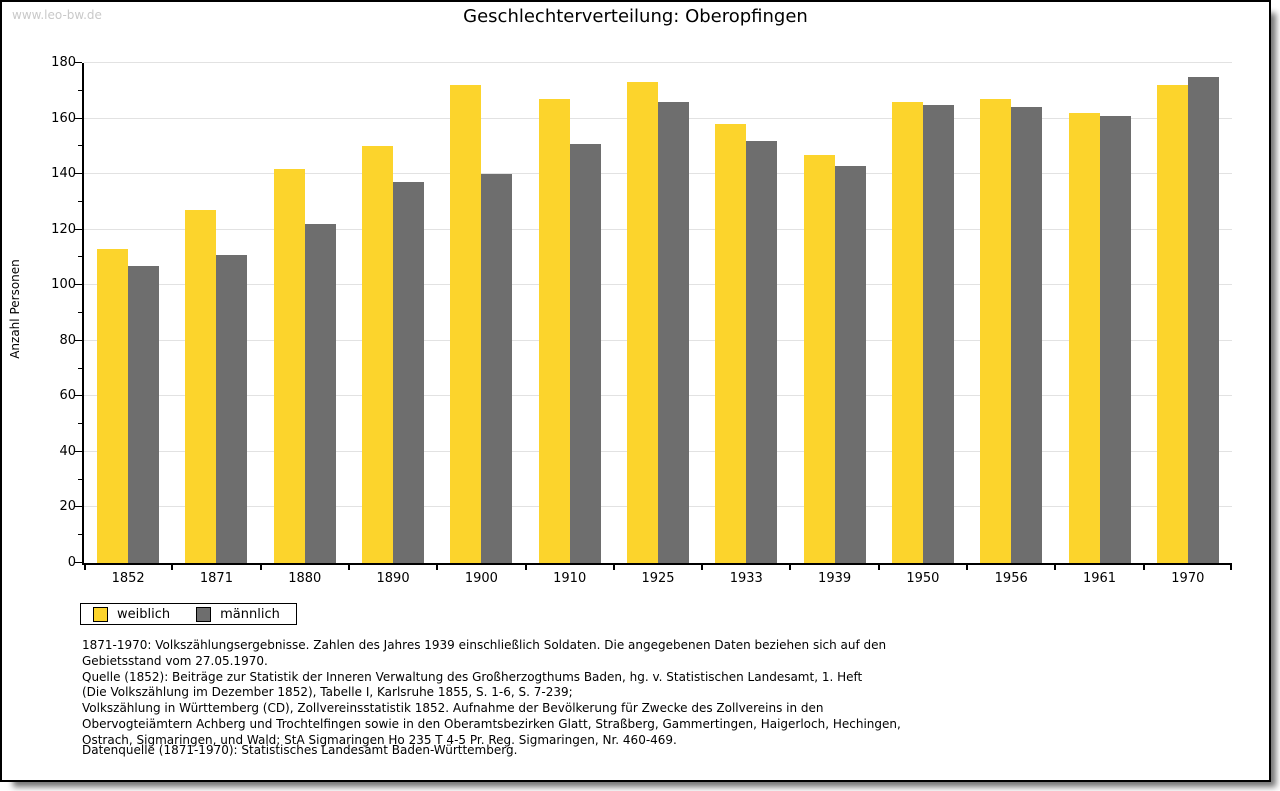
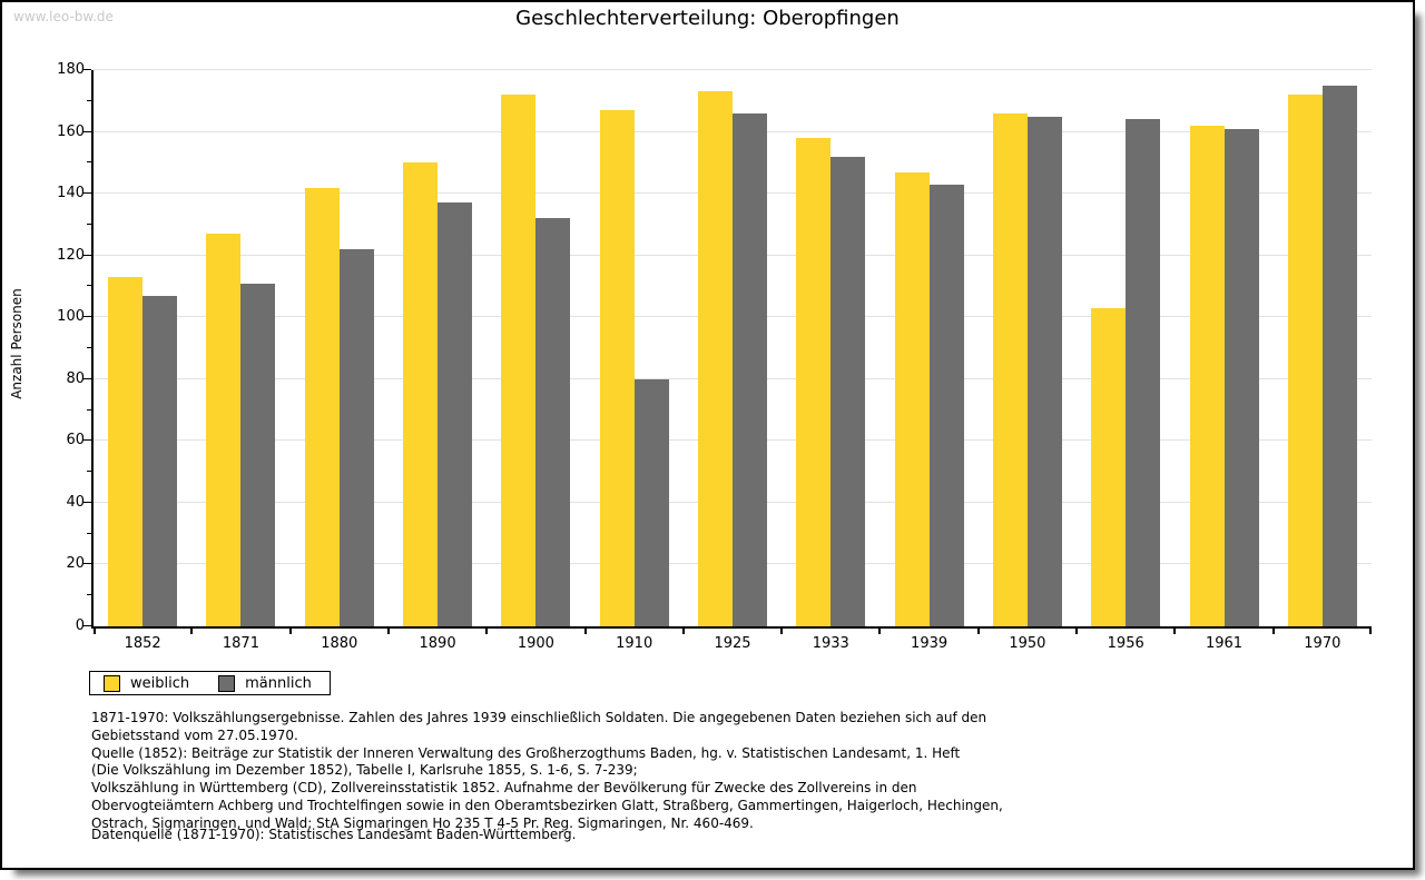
männlich/1900: 140 -> 132
männlich/1910: 151 -> 80
weiblich/1956: 167 -> 103
